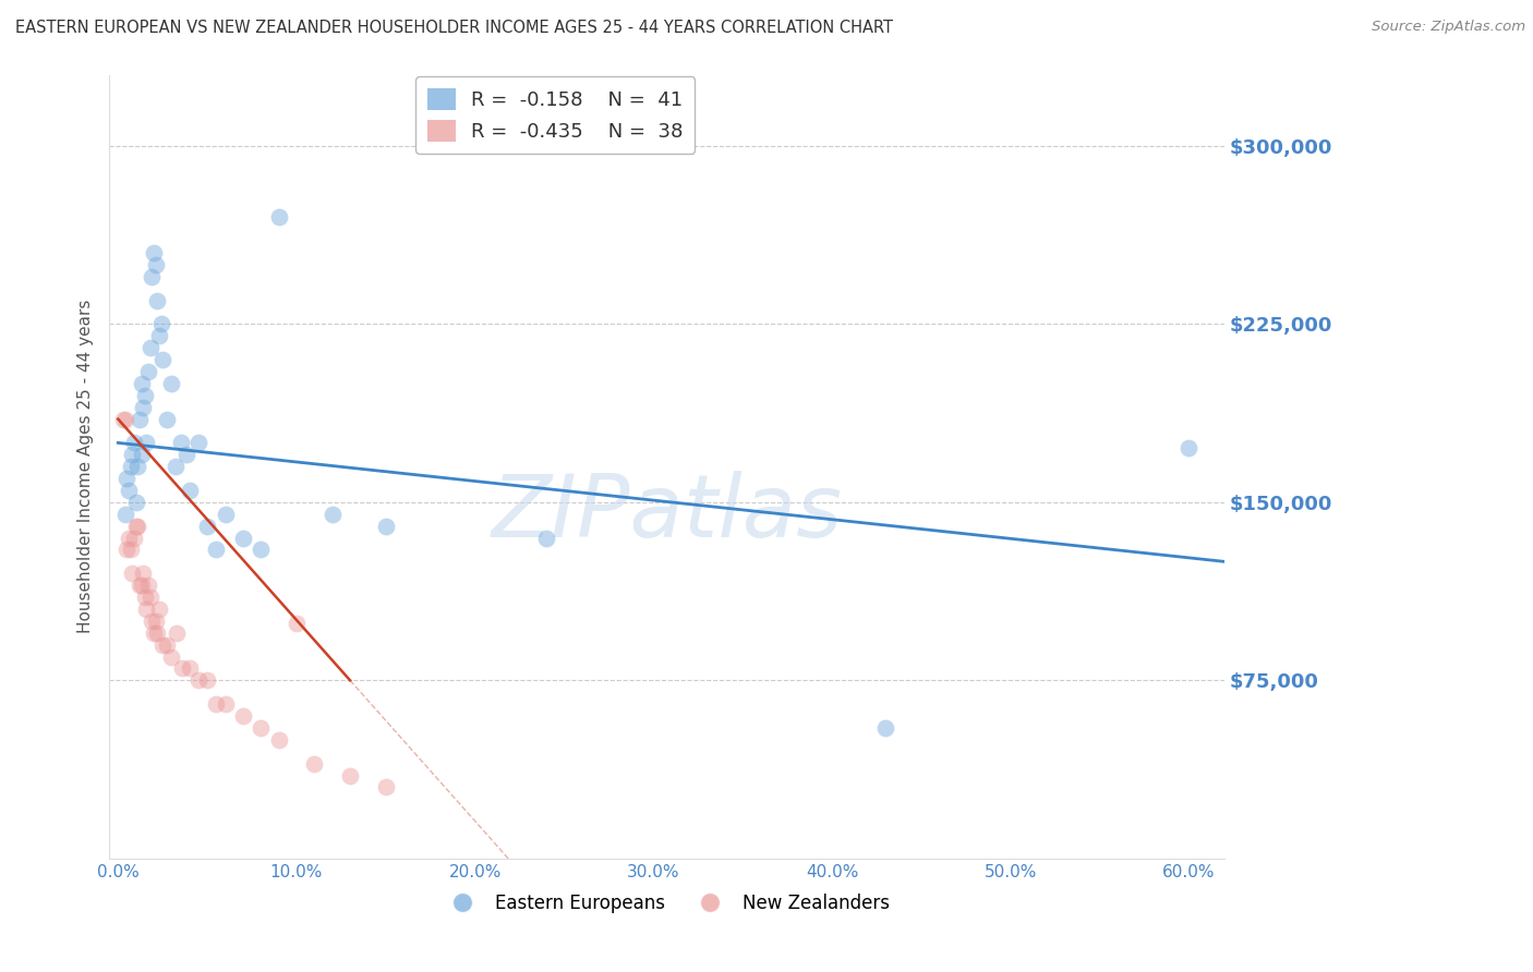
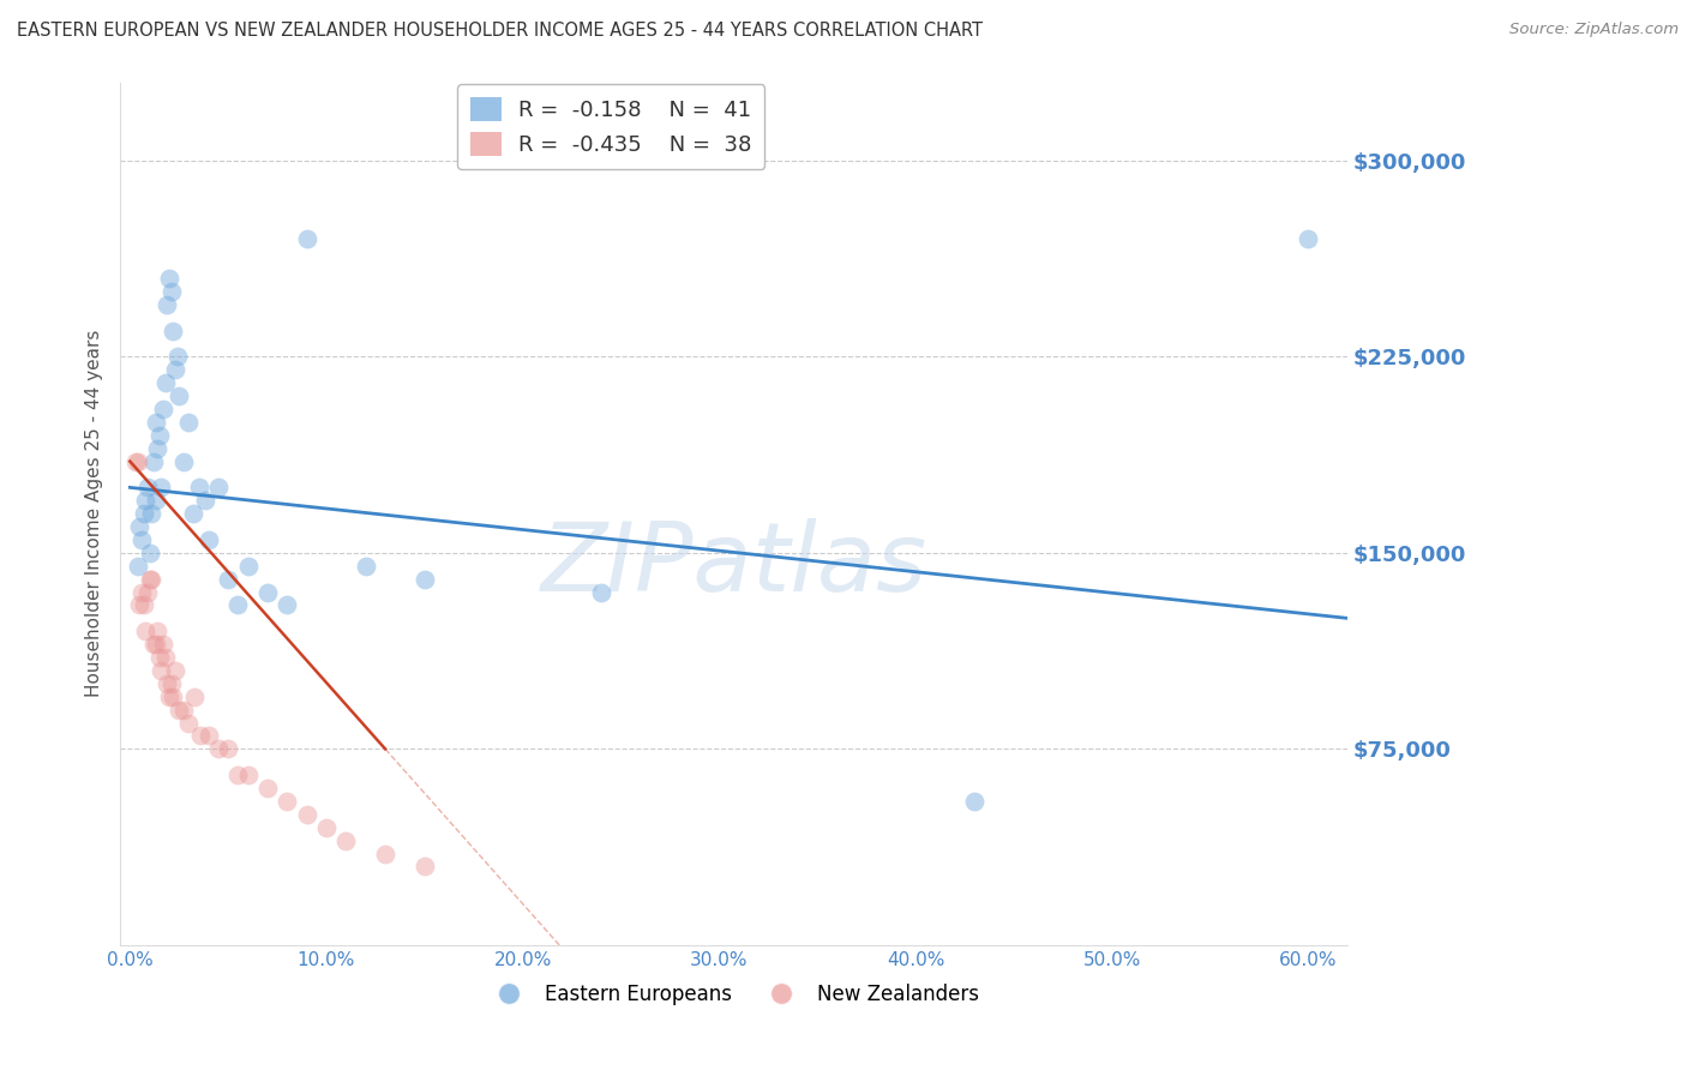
New Zealanders/10.0%: $99,000 -> $45,000
Eastern Europeans/60.0%: $173,000 -> $270,000
